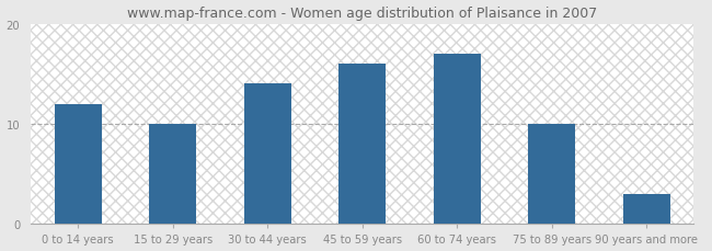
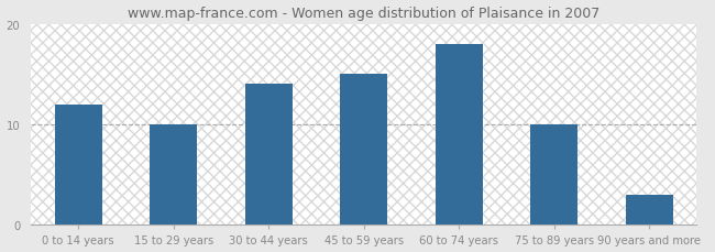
45 to 59 years: 16 -> 15
60 to 74 years: 17 -> 18
